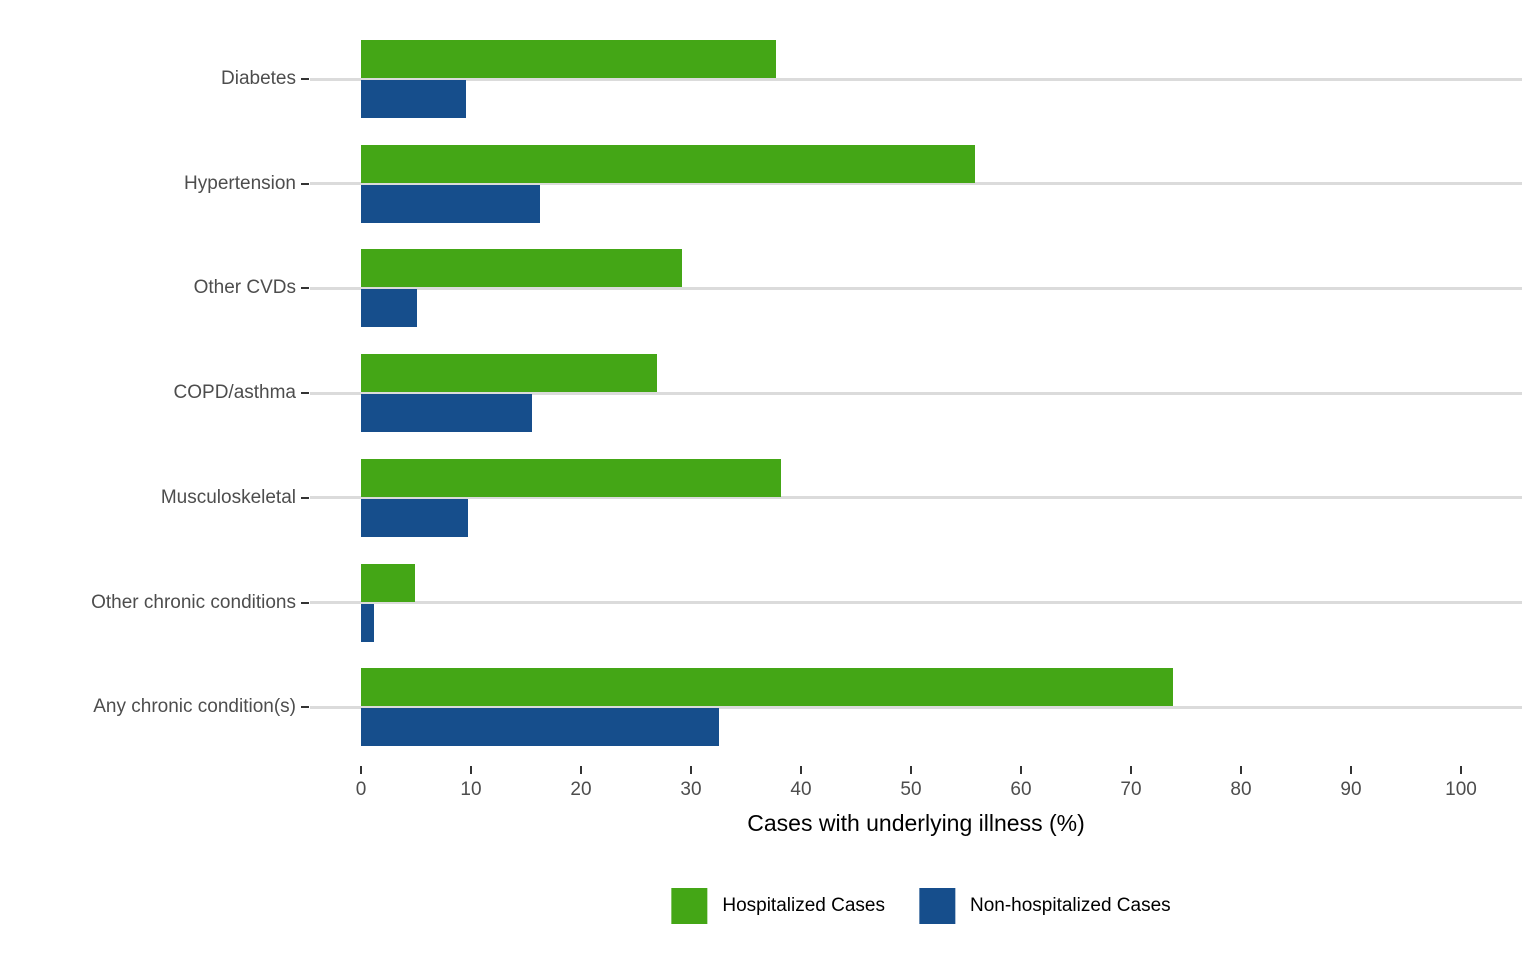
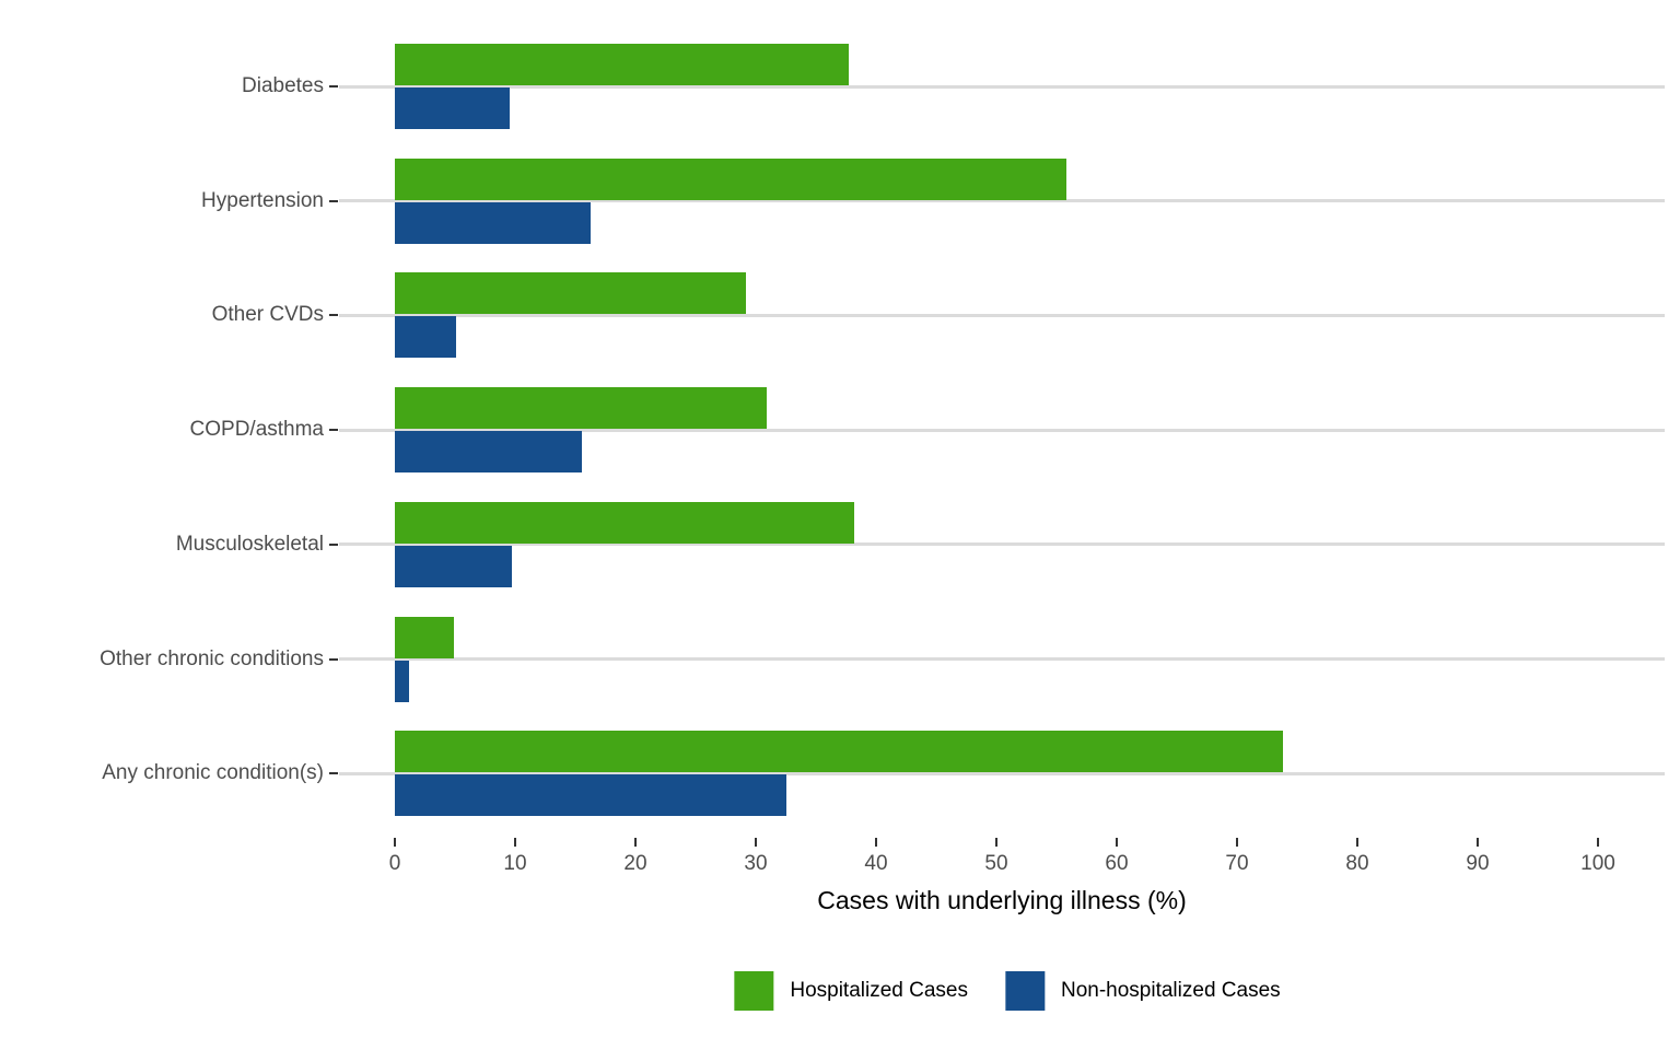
Hospitalized Cases/COPD/asthma: 26.9 -> 30.9
